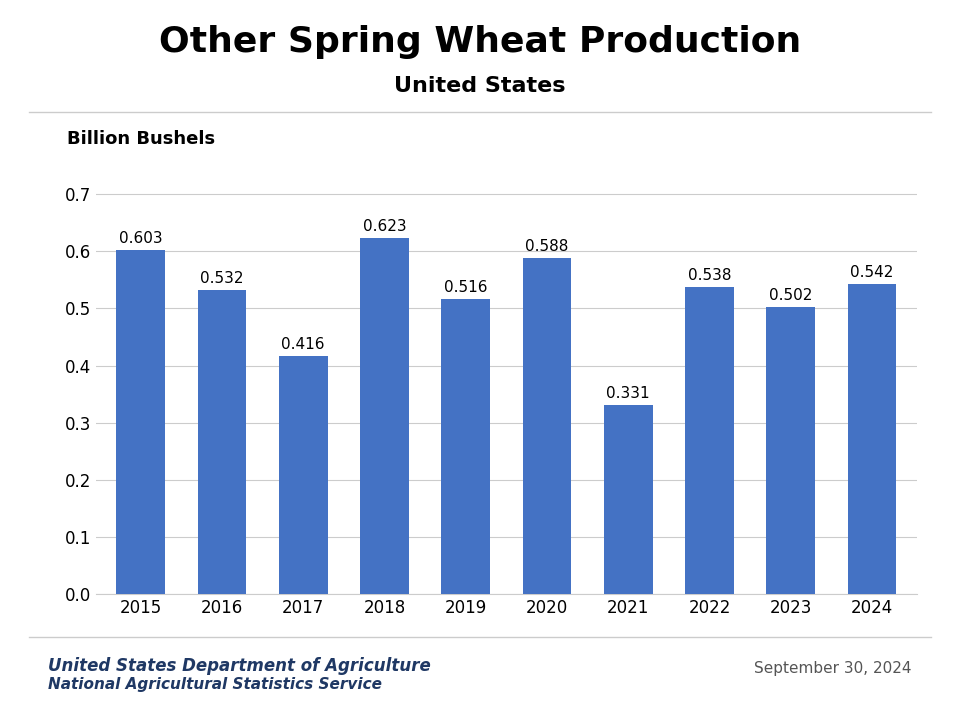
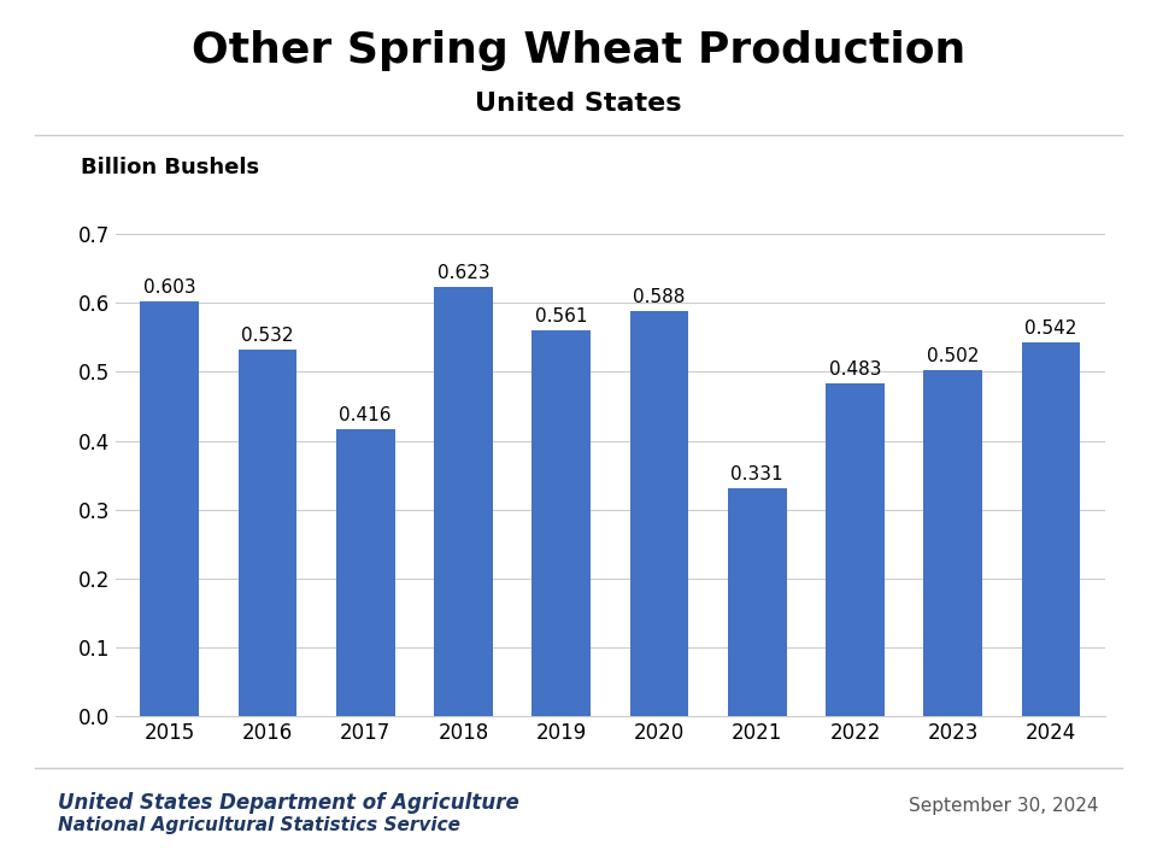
2019: 0.516 -> 0.561
2022: 0.538 -> 0.483
